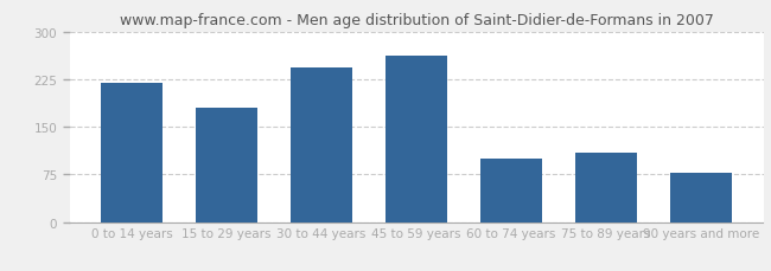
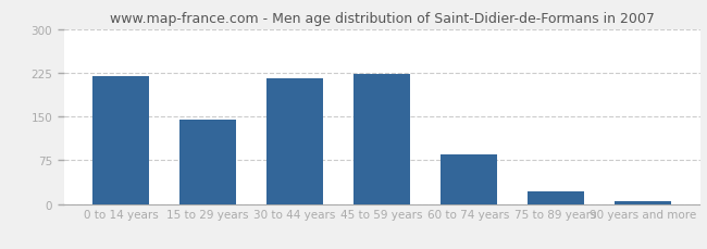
15 to 29 years: 180 -> 144
30 to 44 years: 244 -> 215
45 to 59 years: 262 -> 222
60 to 74 years: 100 -> 85
75 to 89 years: 110 -> 22
90 years and more: 78 -> 5
